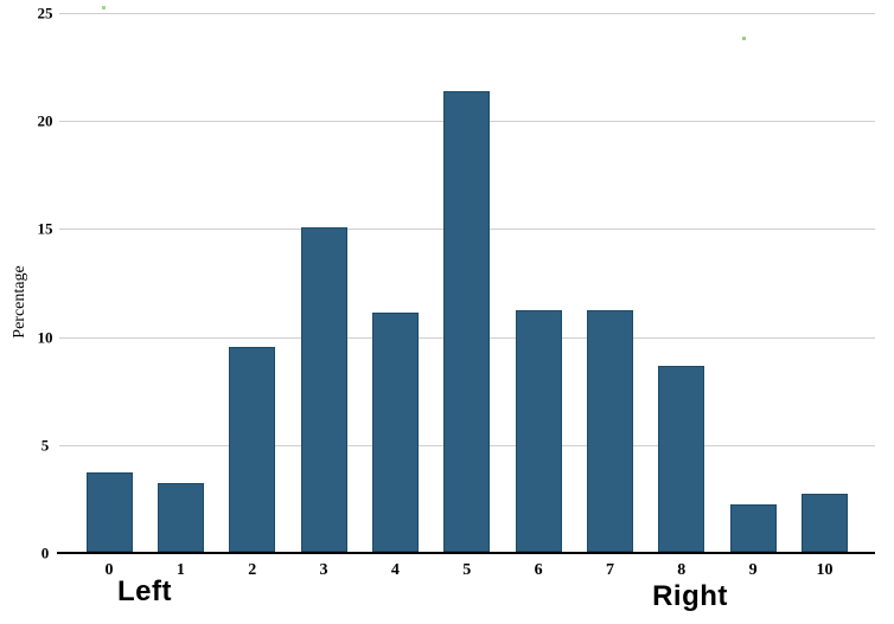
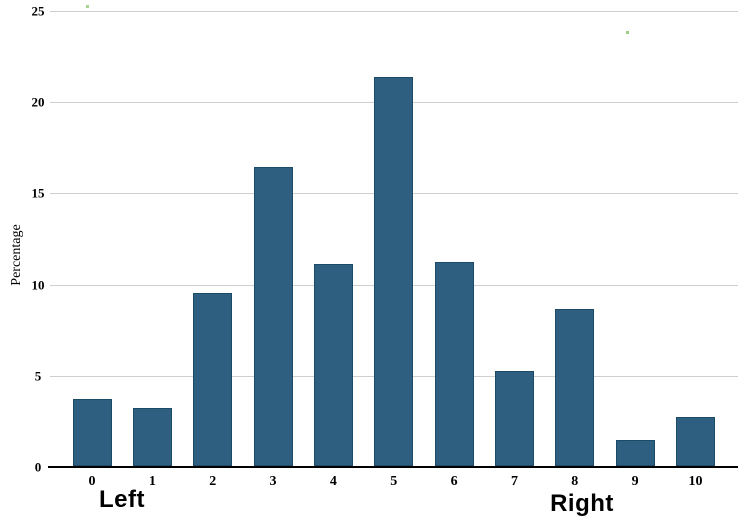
3: 15.0 -> 16.4
7: 11.2 -> 5.2
9: 2.2 -> 1.4
